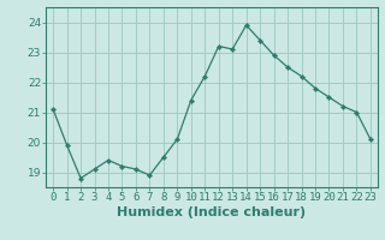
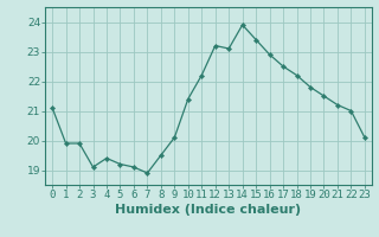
2: 18.8 -> 19.9
